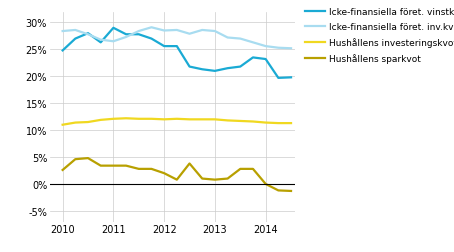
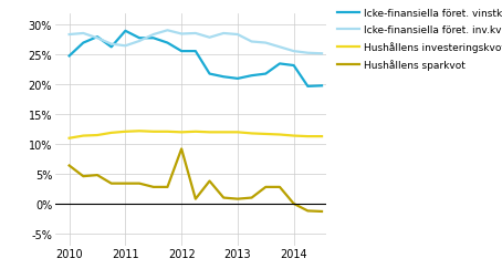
Hushållens sparkvot/2010: 2.6% -> 6.4%
Hushållens sparkvot/2012: 2.0% -> 9.2%
